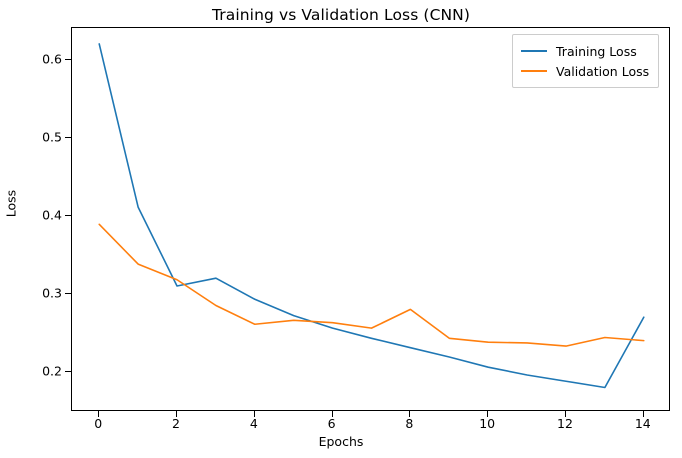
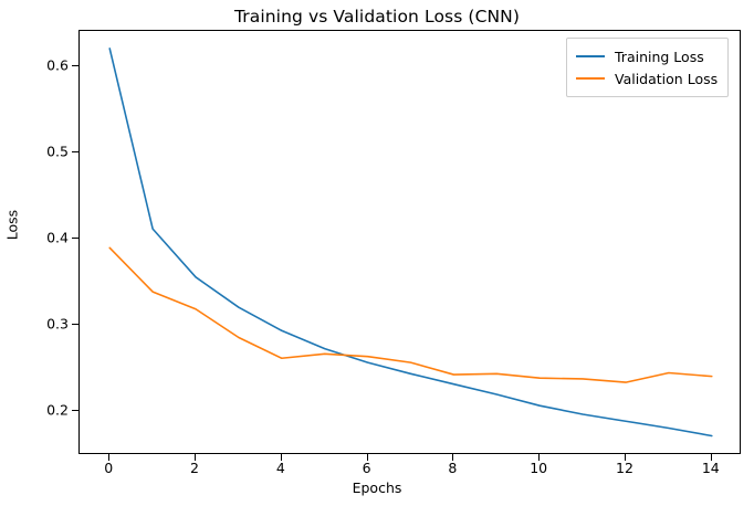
Training Loss/2: 0.31 -> 0.35
Validation Loss/8: 0.28 -> 0.24
Training Loss/14: 0.27 -> 0.17
